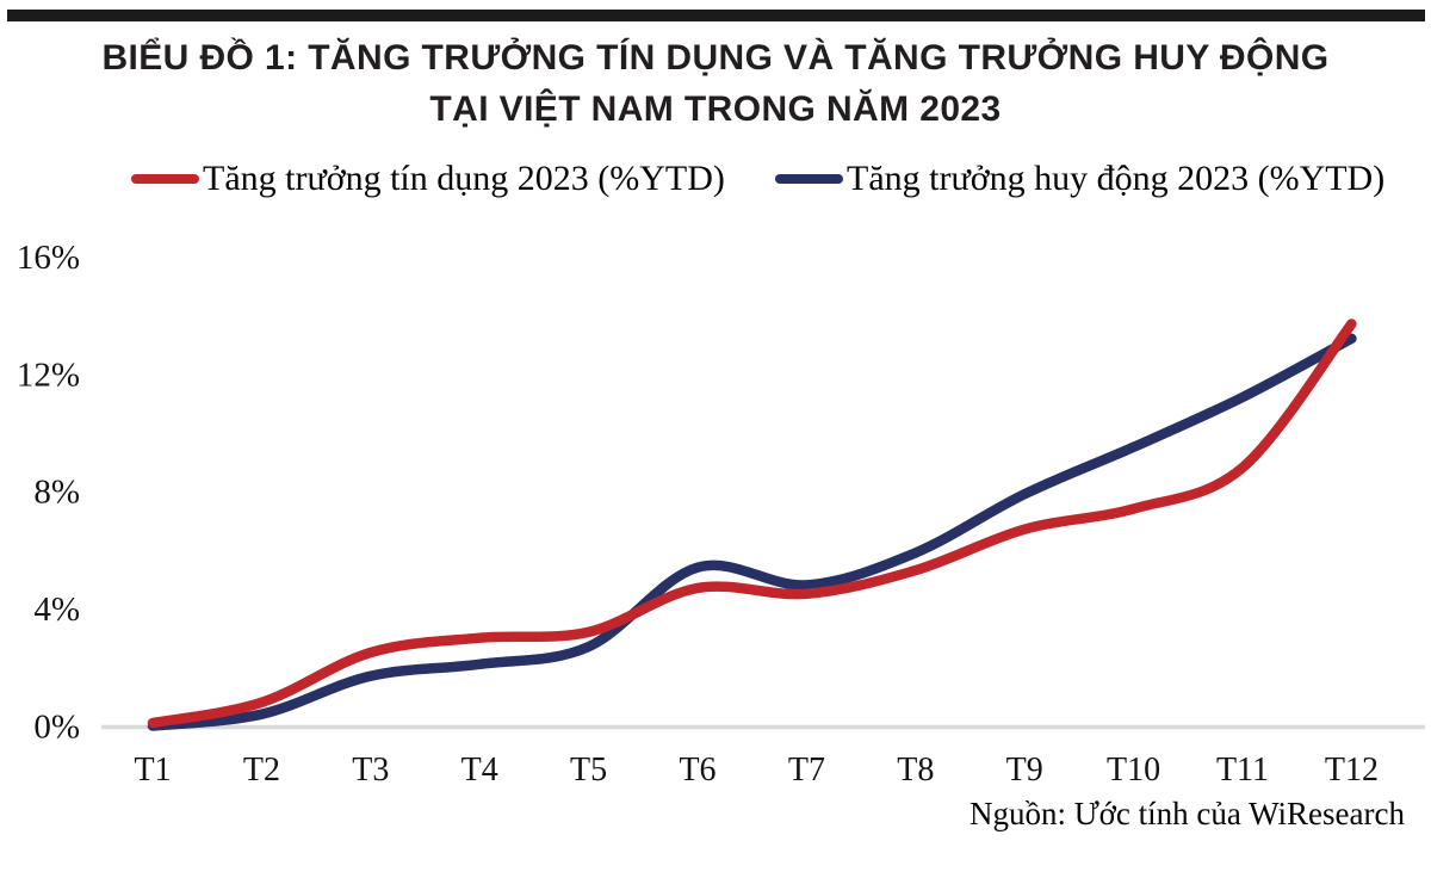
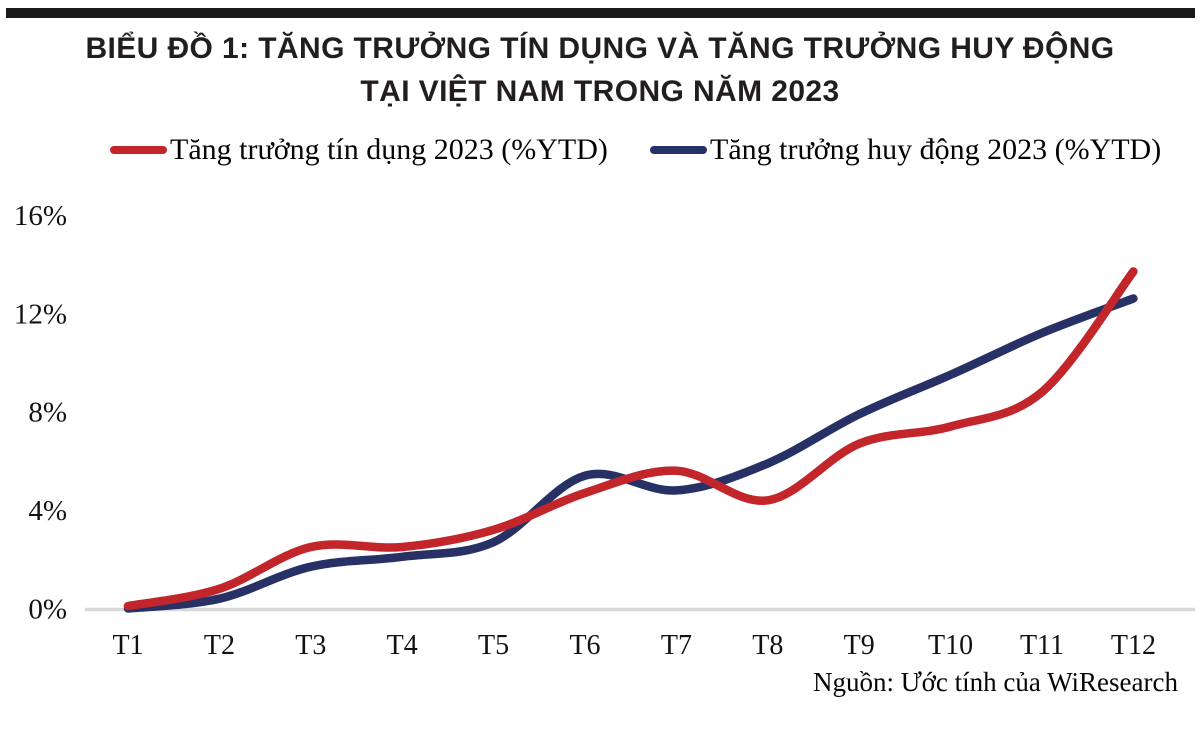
Tăng trưởng tín dụng 2023 (%YTD)/T4: 3.0% -> 2.5%
Tăng trưởng tín dụng 2023 (%YTD)/T7: 4.5% -> 5.6%
Tăng trưởng tín dụng 2023 (%YTD)/T8: 5.3% -> 4.4%
Tăng trưởng huy động 2023 (%YTD)/T12: 13.2% -> 12.6%
